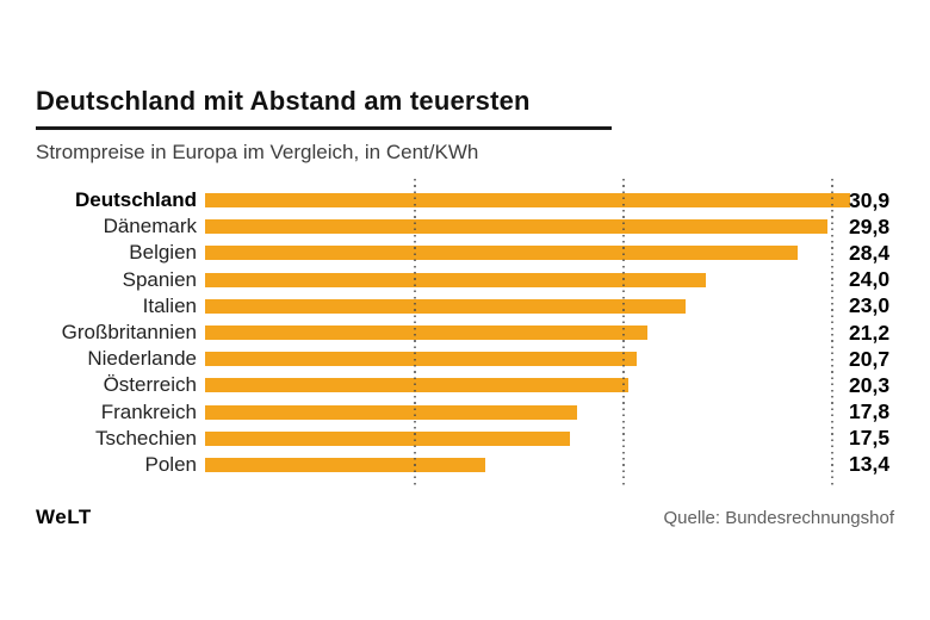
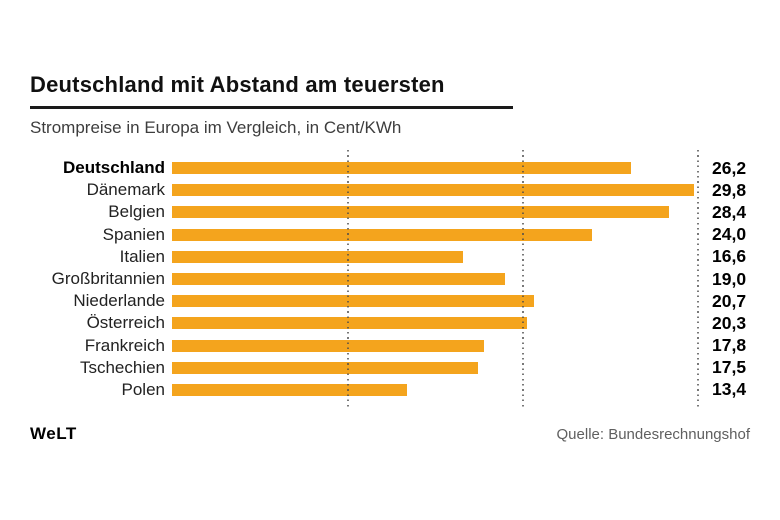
Deutschland: 30,9 -> 26,2
Italien: 23,0 -> 16,6
Großbritannien: 21,2 -> 19,0
